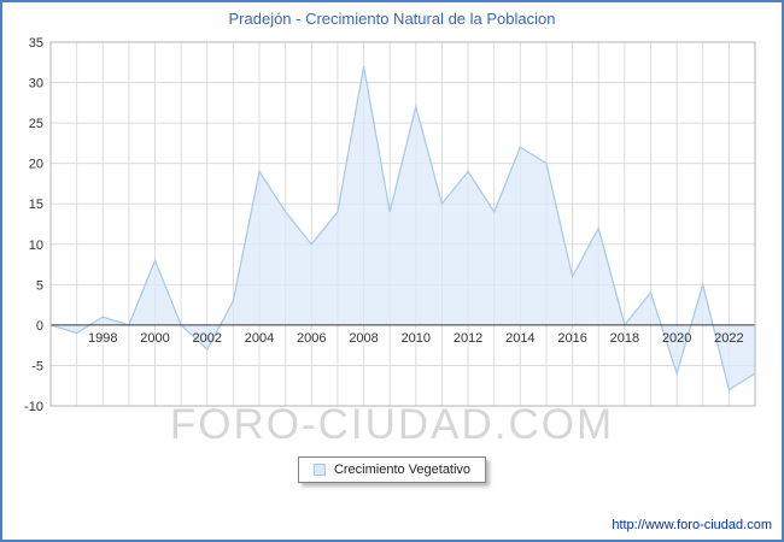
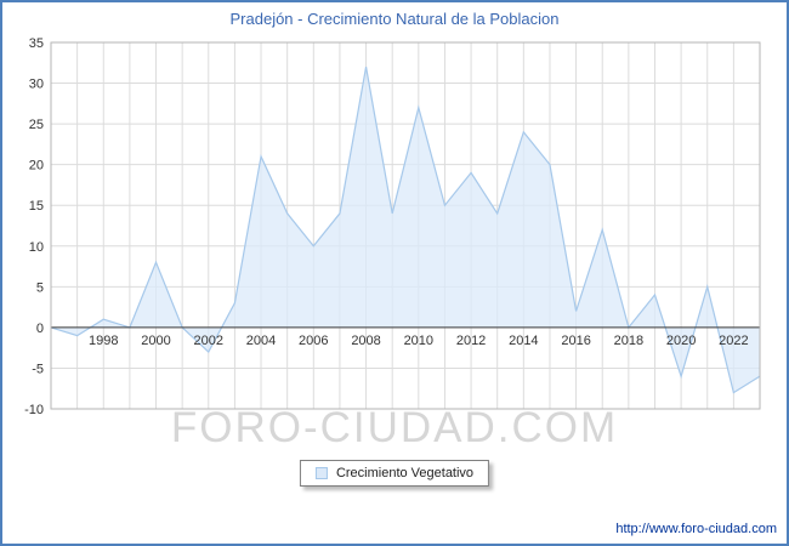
2004: 19 -> 21
2014: 22 -> 24
2016: 6 -> 2
